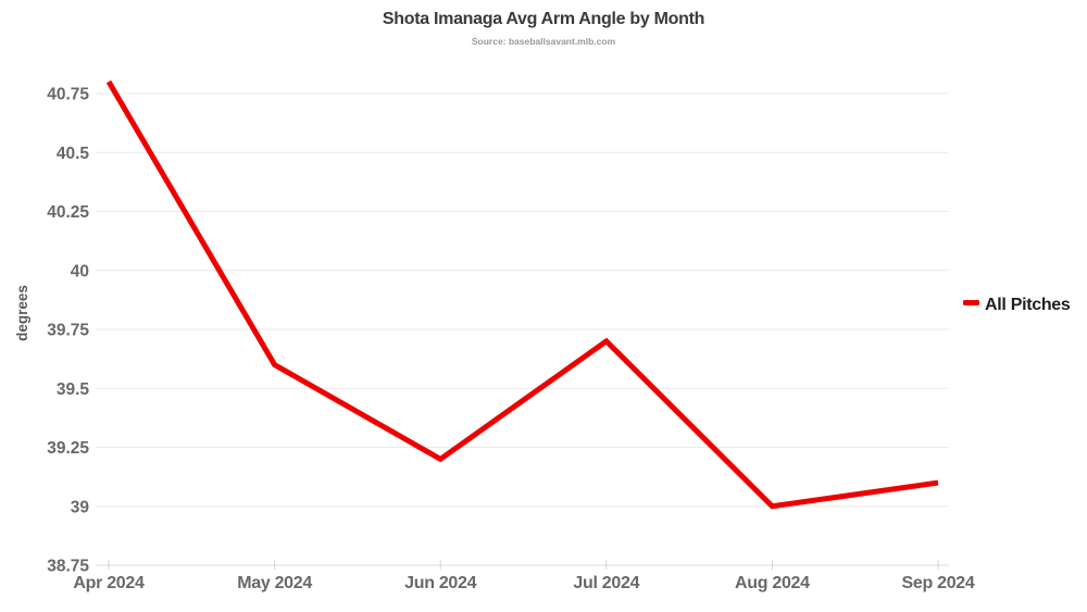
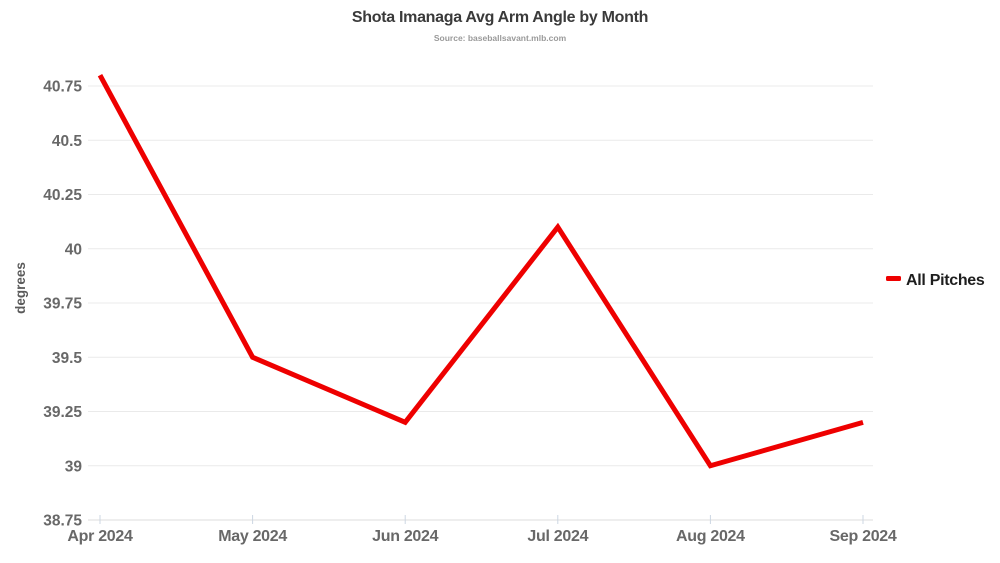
May 2024: 39.6 -> 39.5
Jul 2024: 39.7 -> 40.1
Sep 2024: 39.1 -> 39.2
